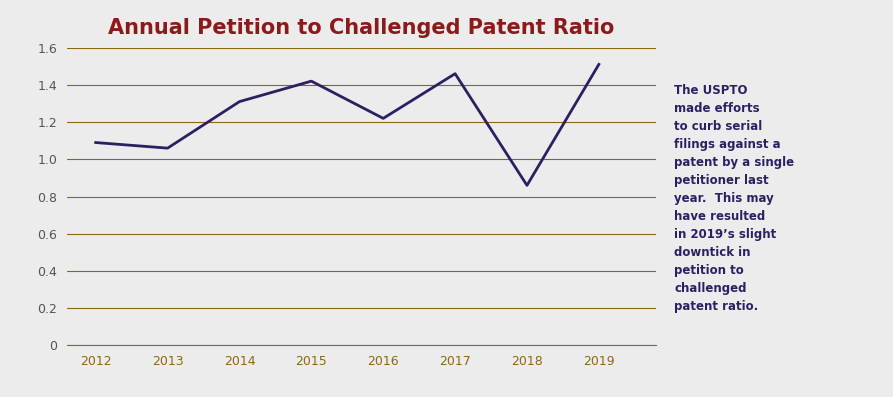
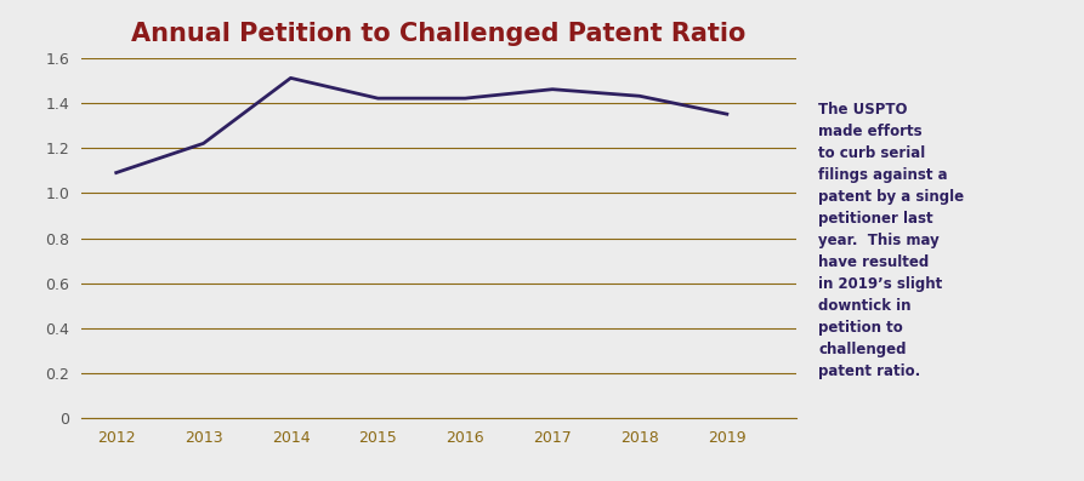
2013: 1.06 -> 1.22
2014: 1.31 -> 1.51
2016: 1.22 -> 1.42
2018: 0.86 -> 1.43
2019: 1.51 -> 1.35
